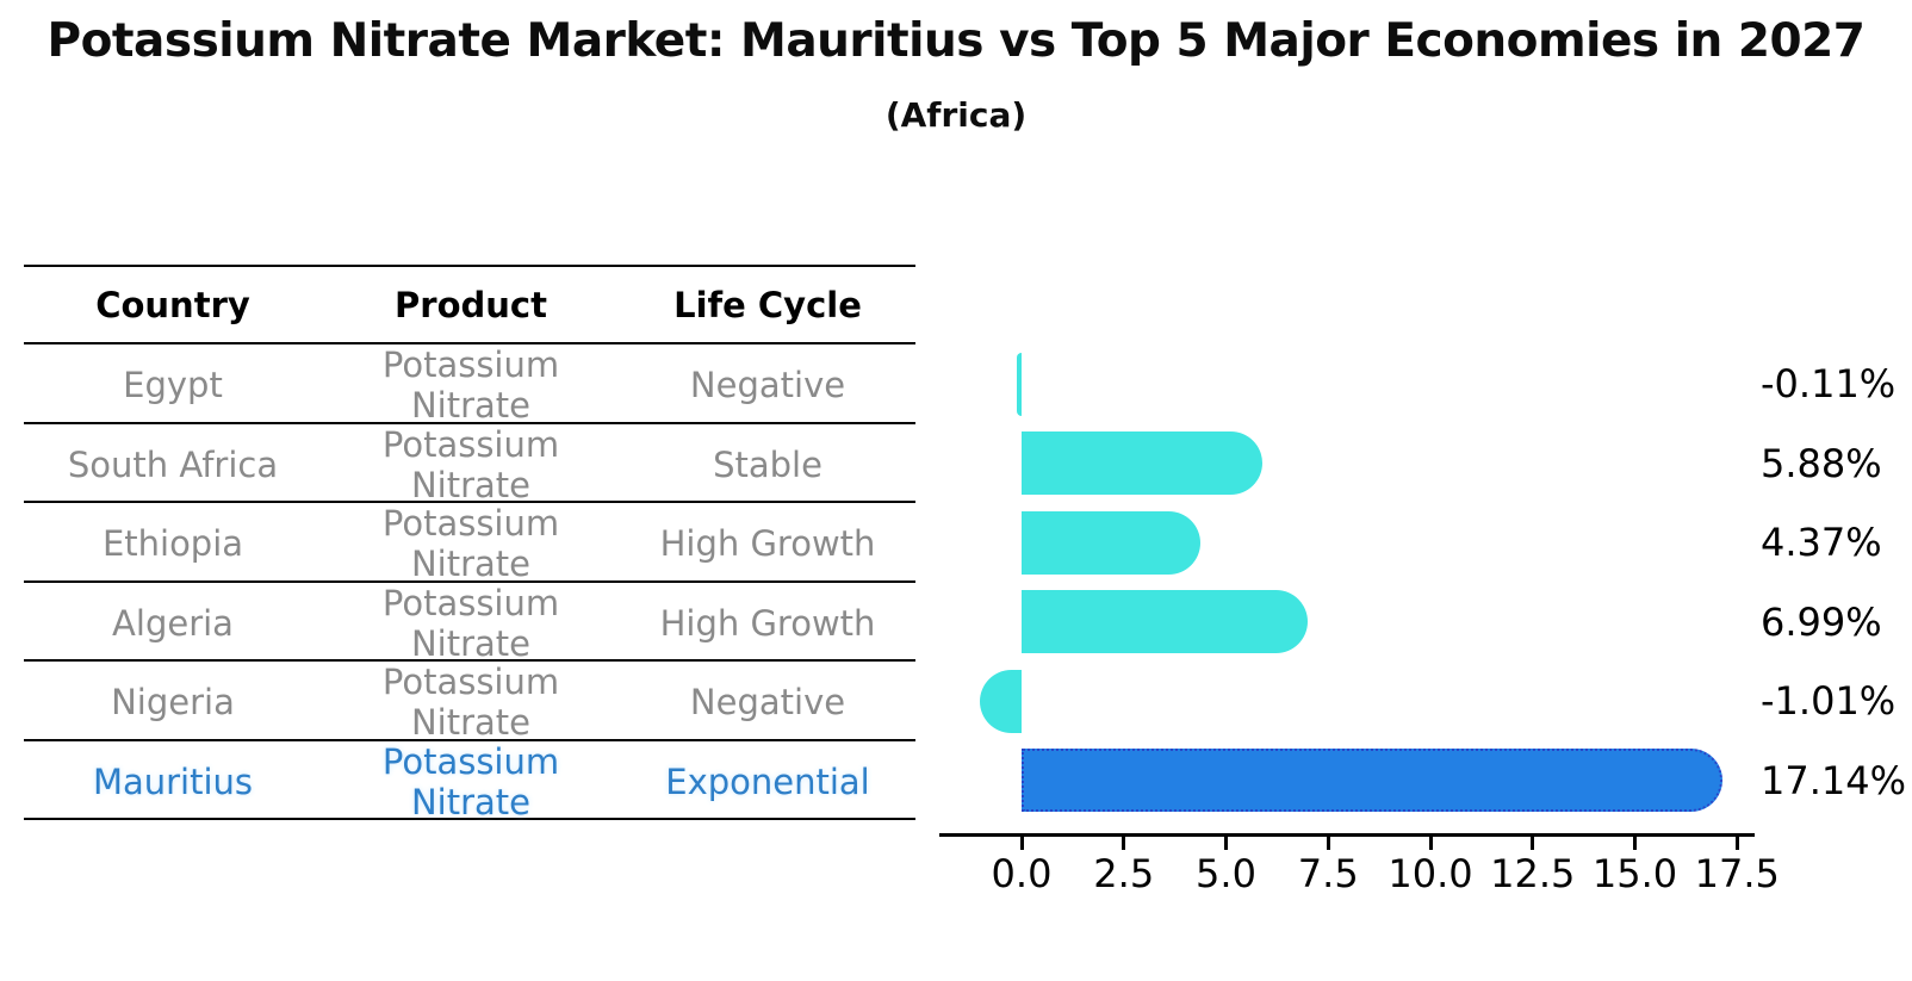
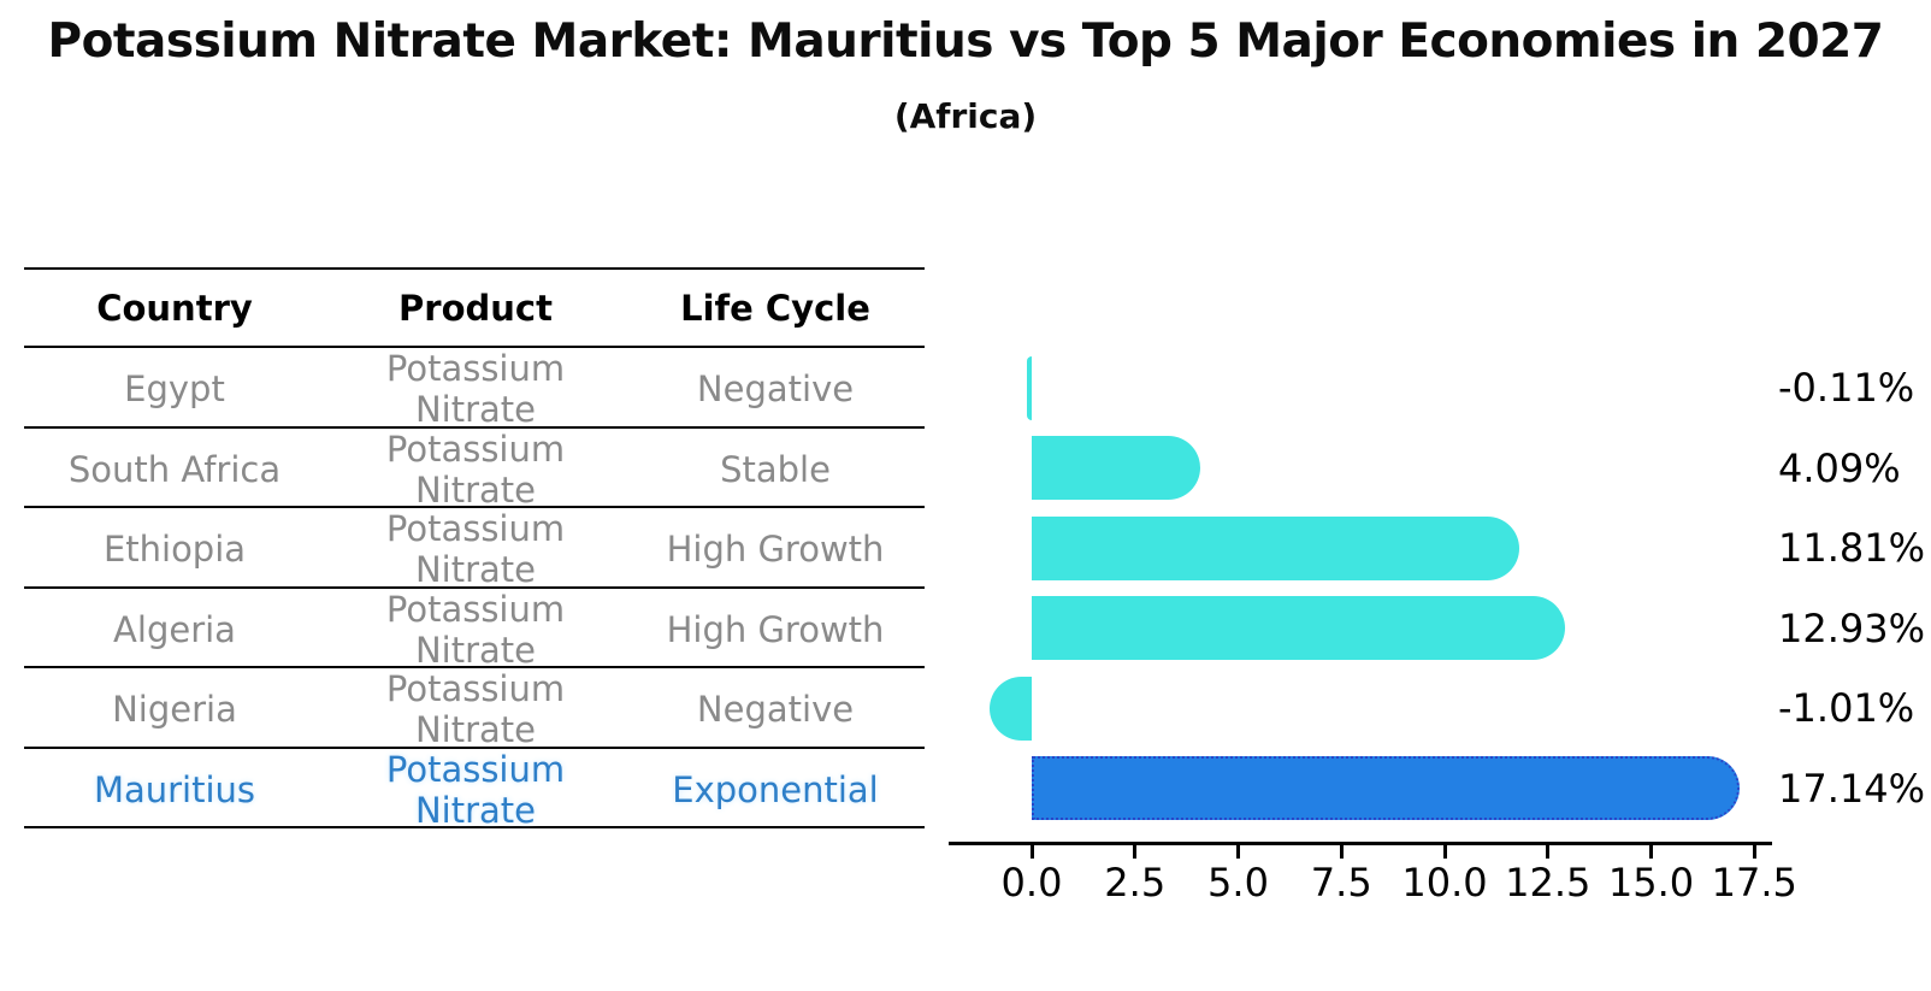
South Africa: 5.88% -> 4.09%
Ethiopia: 4.37% -> 11.81%
Algeria: 6.99% -> 12.93%
